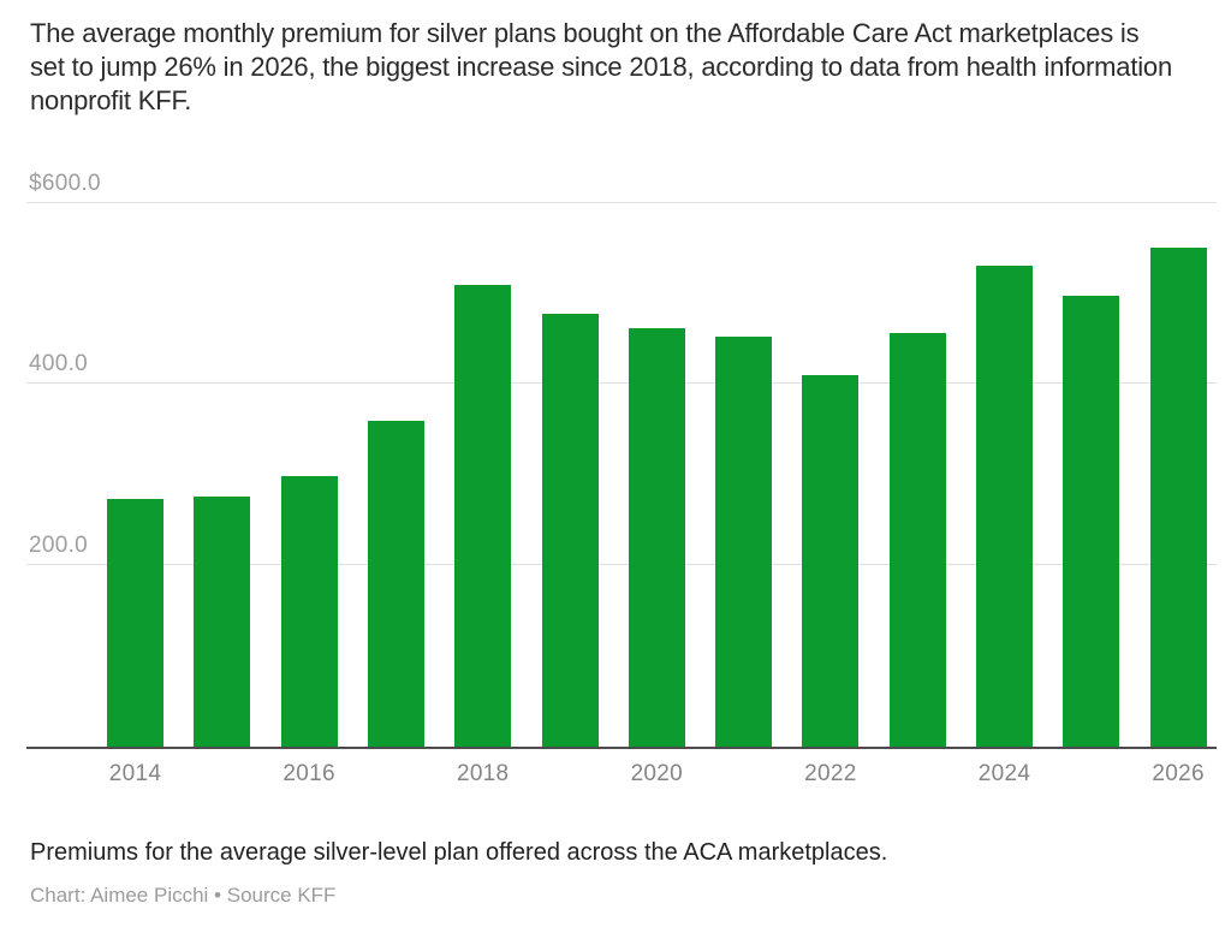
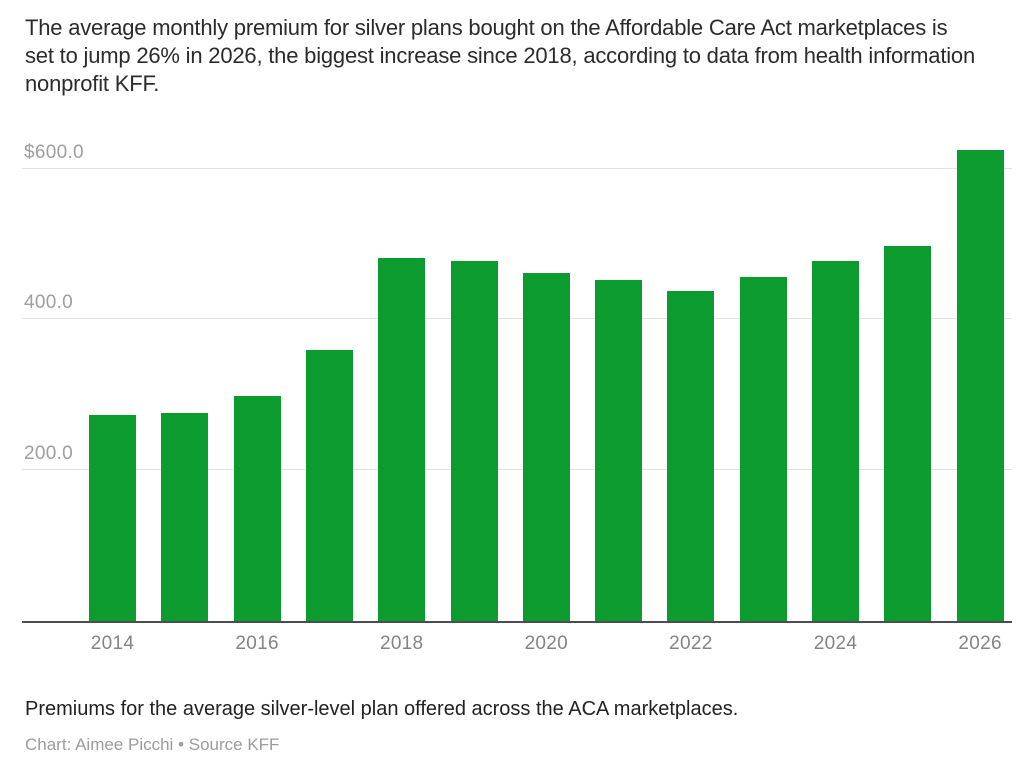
2018: $510 -> $480
2022: $410 -> $440
2024: $530 -> $480
2026: $550 -> $620
